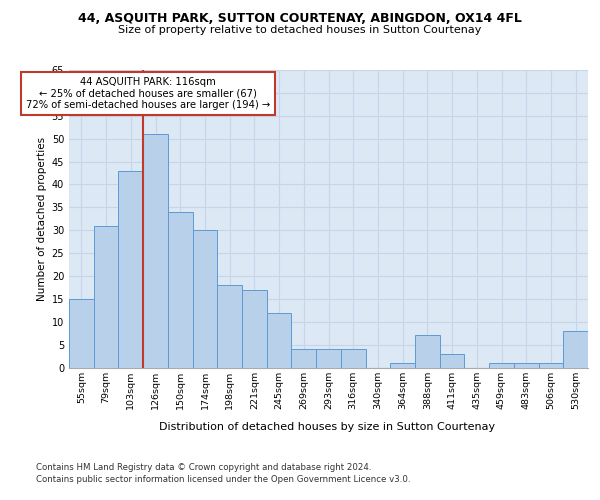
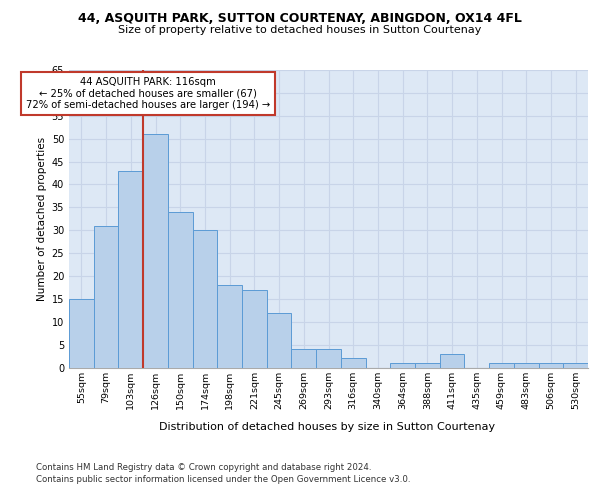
316sqm: 4 -> 2
388sqm: 7 -> 1
530sqm: 8 -> 1
